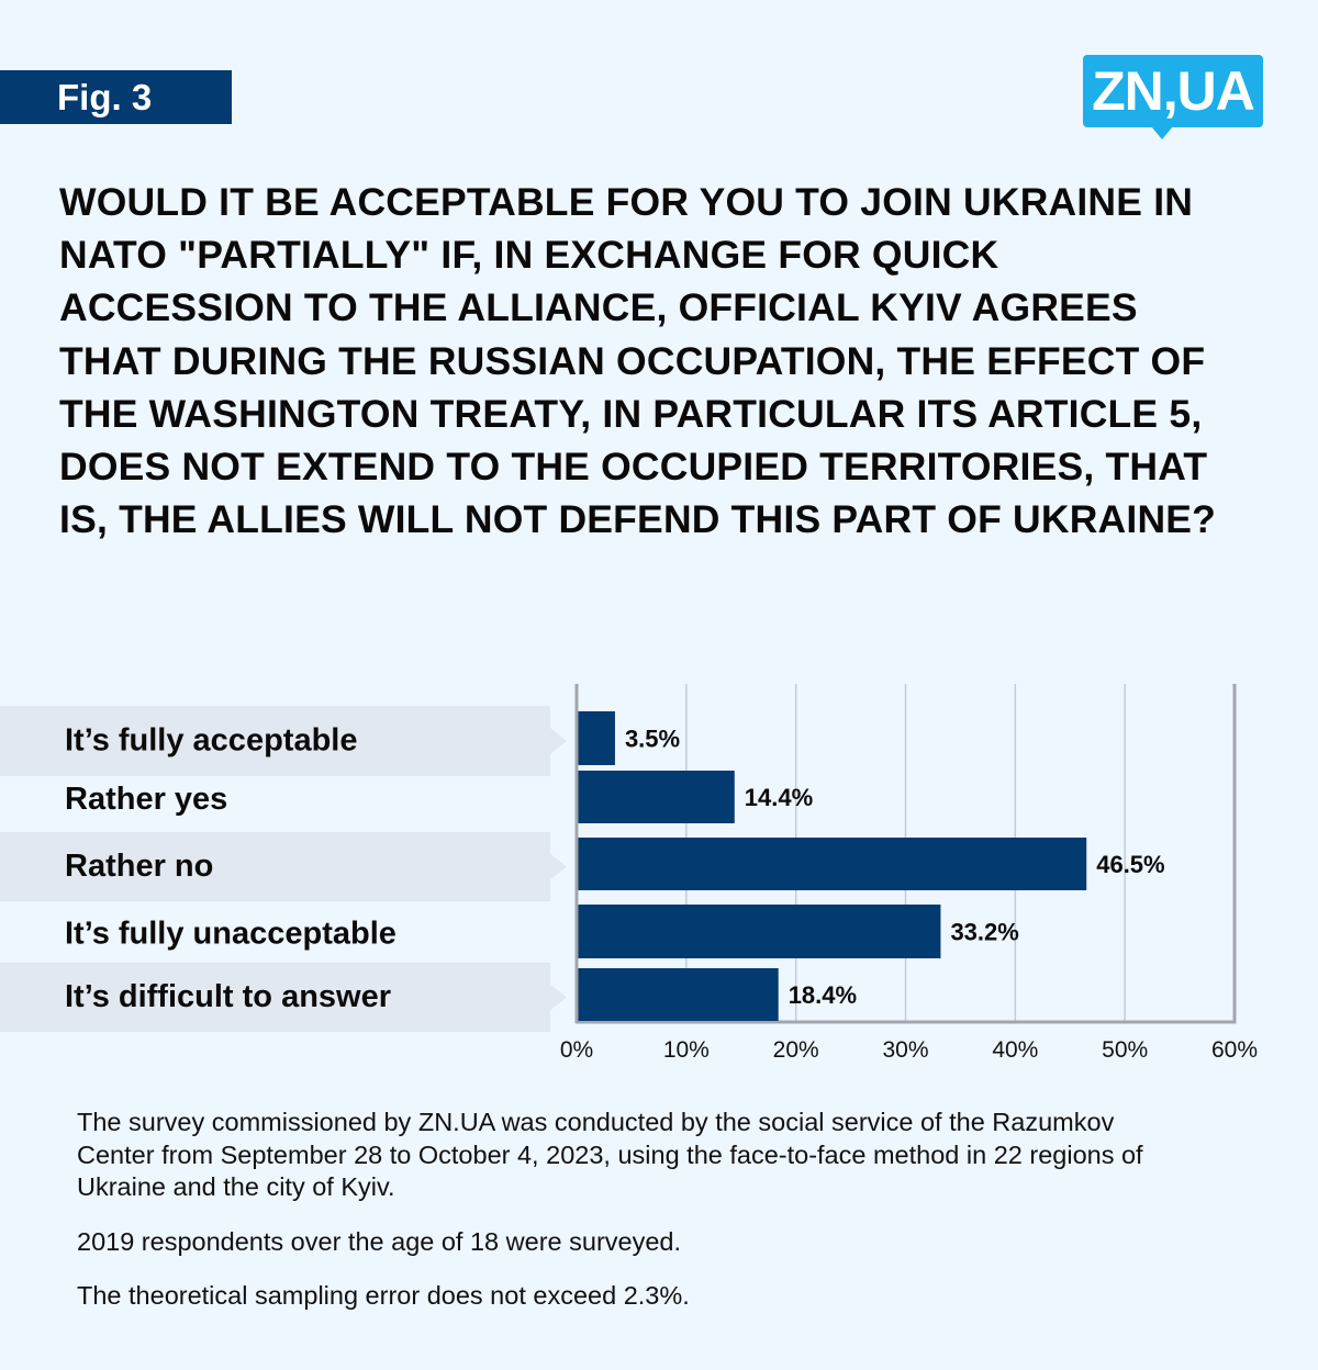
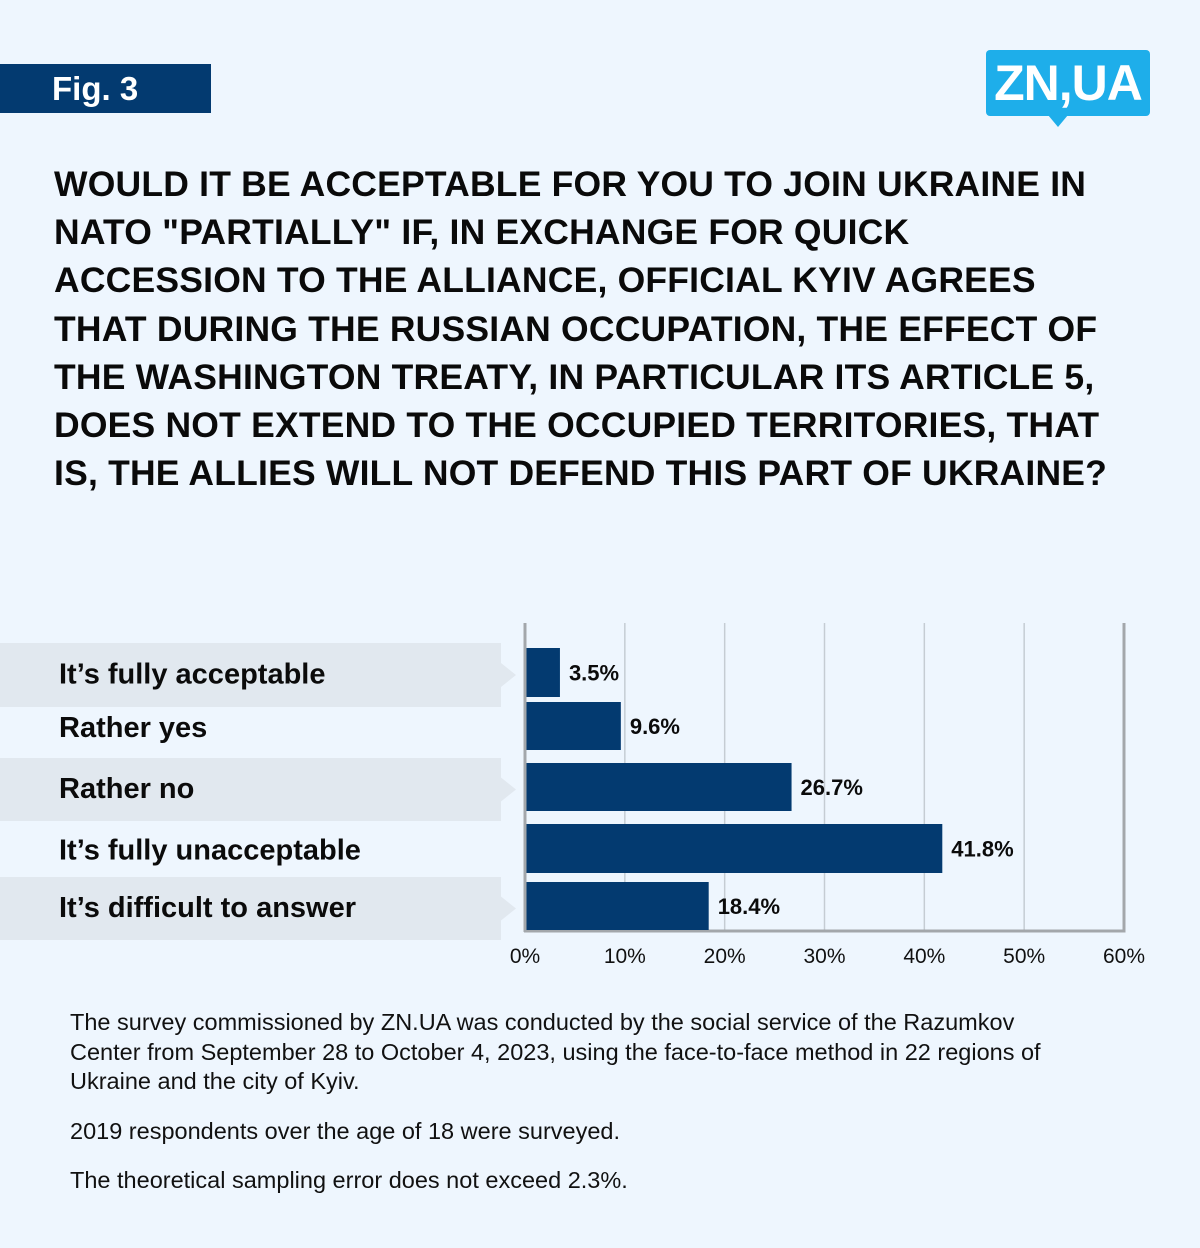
Rather yes: 14.4% -> 9.6%
Rather no: 46.5% -> 26.7%
It’s fully unacceptable: 33.2% -> 41.8%
